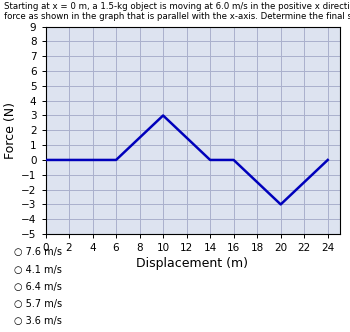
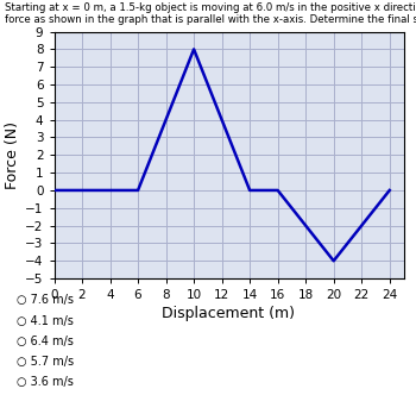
10: 3 -> 8
20: -3 -> -4
